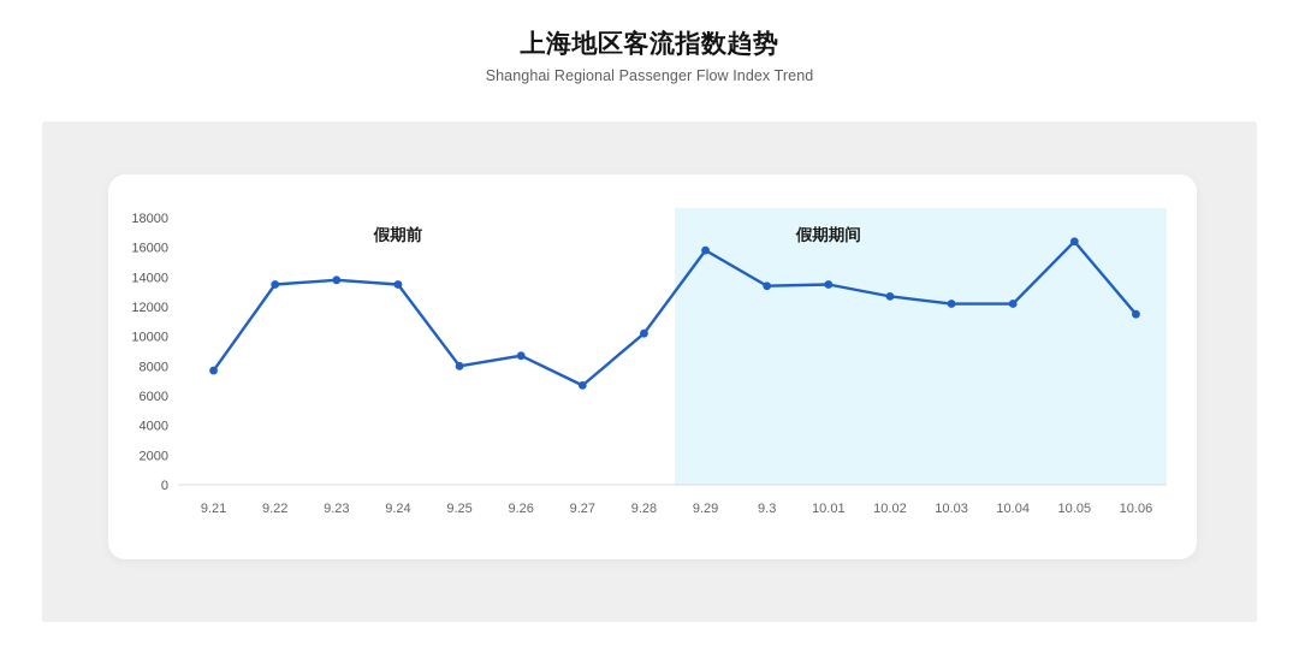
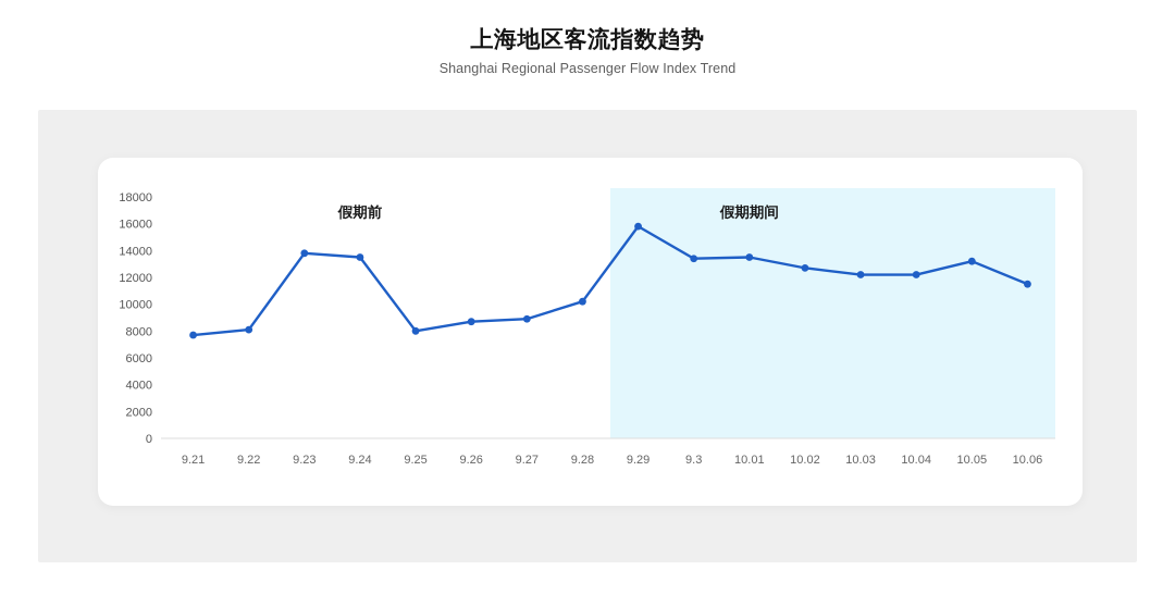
9.22: 13500 -> 8100
9.27: 6700 -> 8900
10.05: 16400 -> 13200
